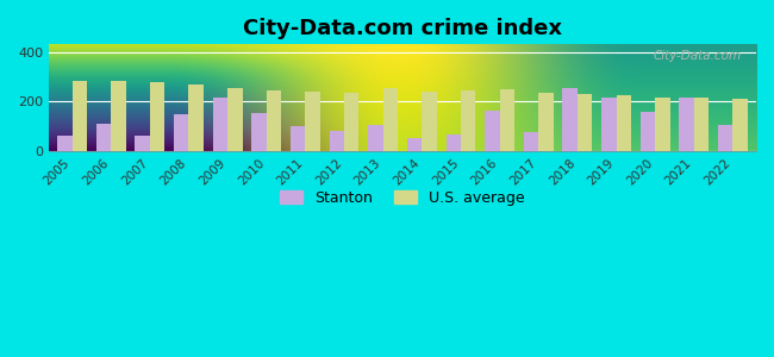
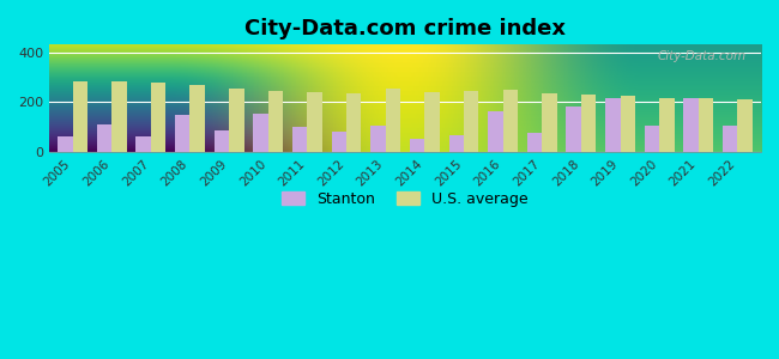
Stanton/2009: 215 -> 88
Stanton/2018: 255 -> 182
Stanton/2020: 160 -> 107
